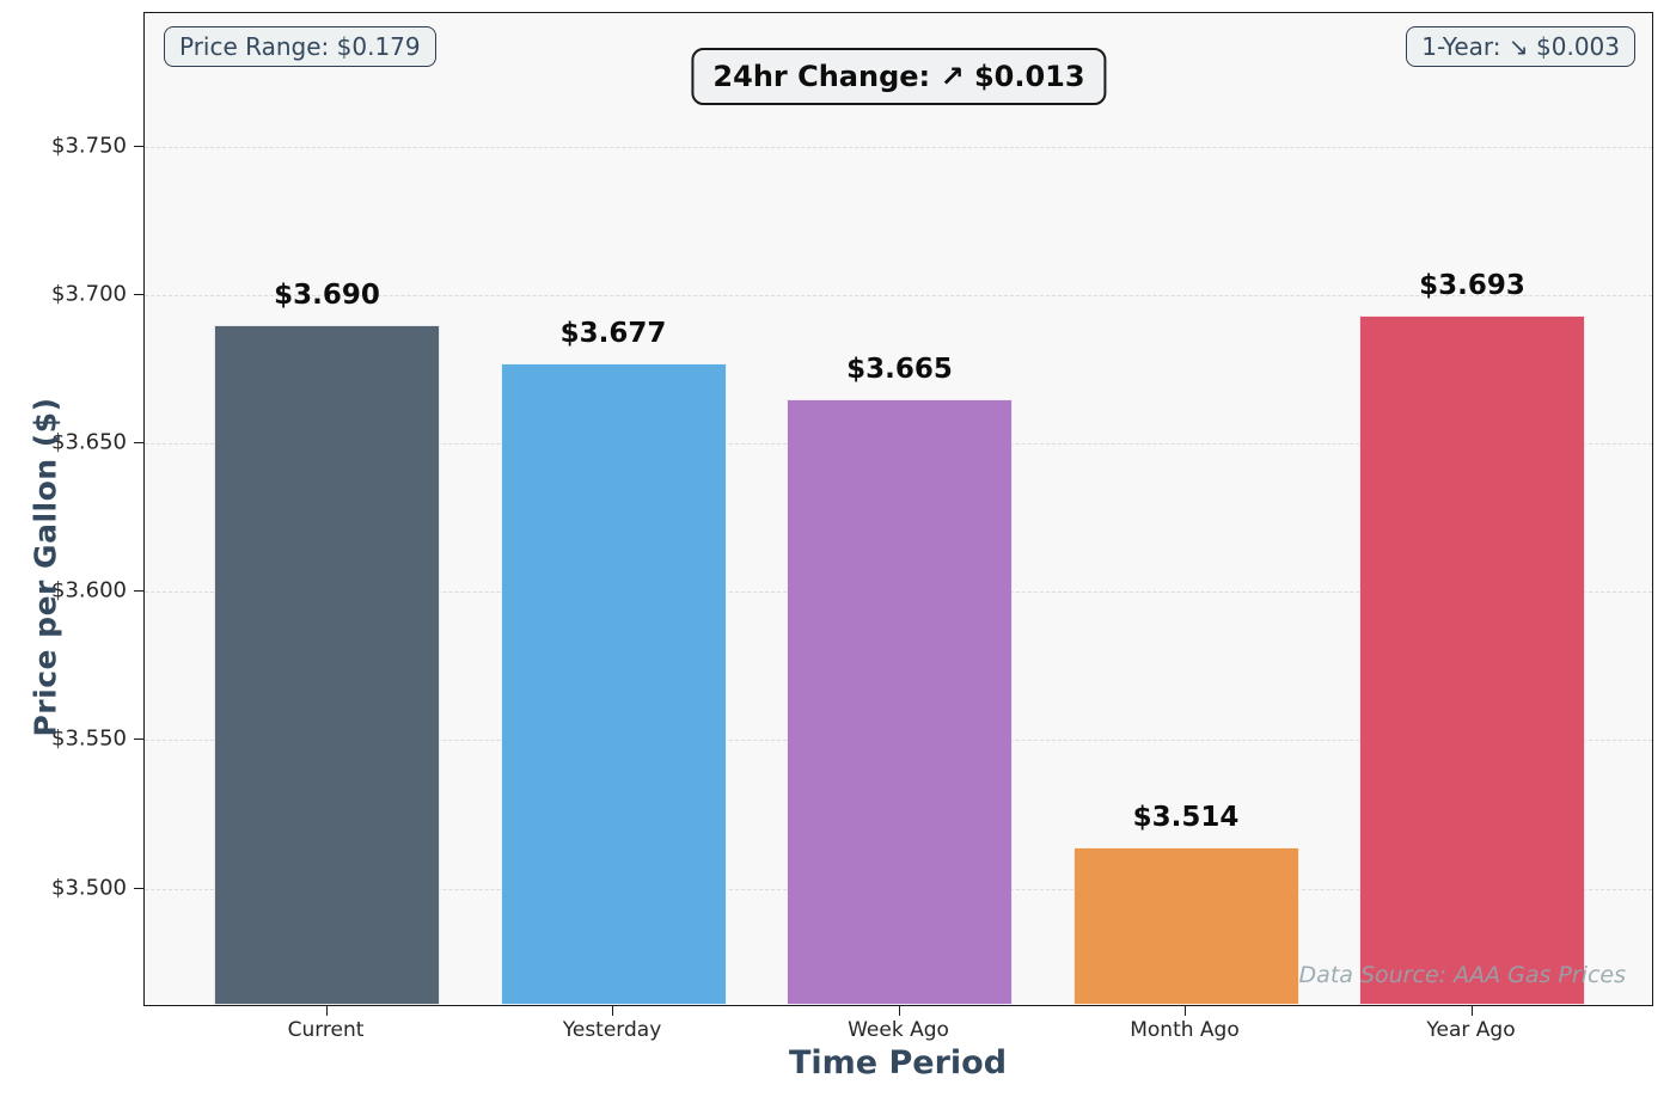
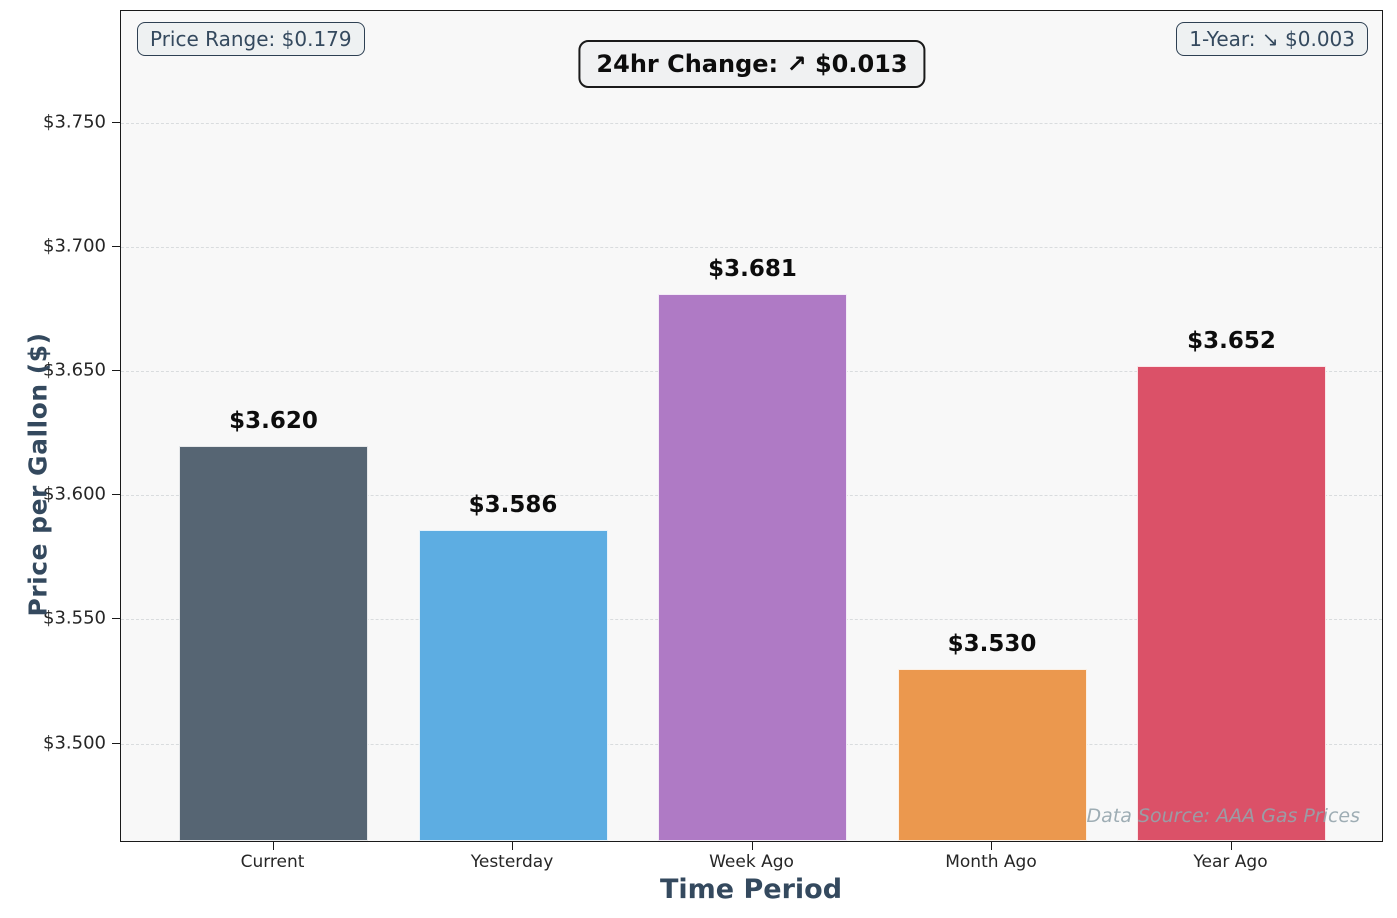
Current: $3.690 -> $3.620
Yesterday: $3.677 -> $3.586
Week Ago: $3.665 -> $3.681
Month Ago: $3.514 -> $3.530
Year Ago: $3.693 -> $3.652
